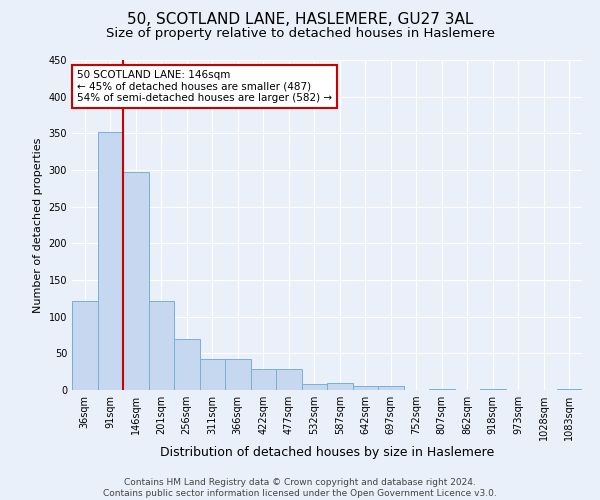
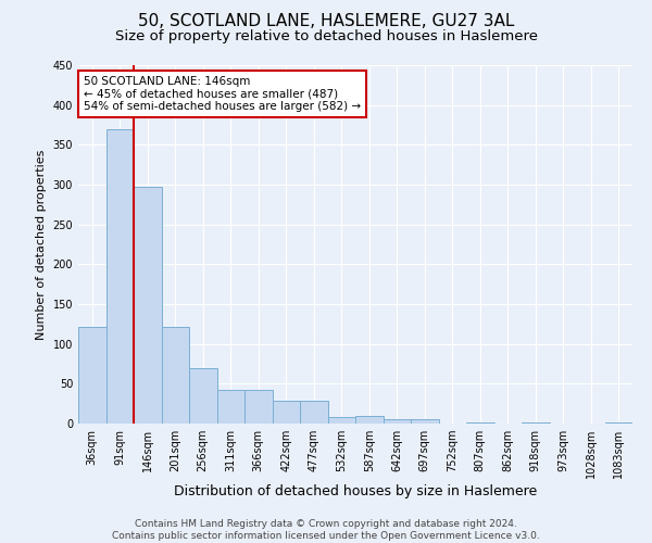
91sqm: 352 -> 370
